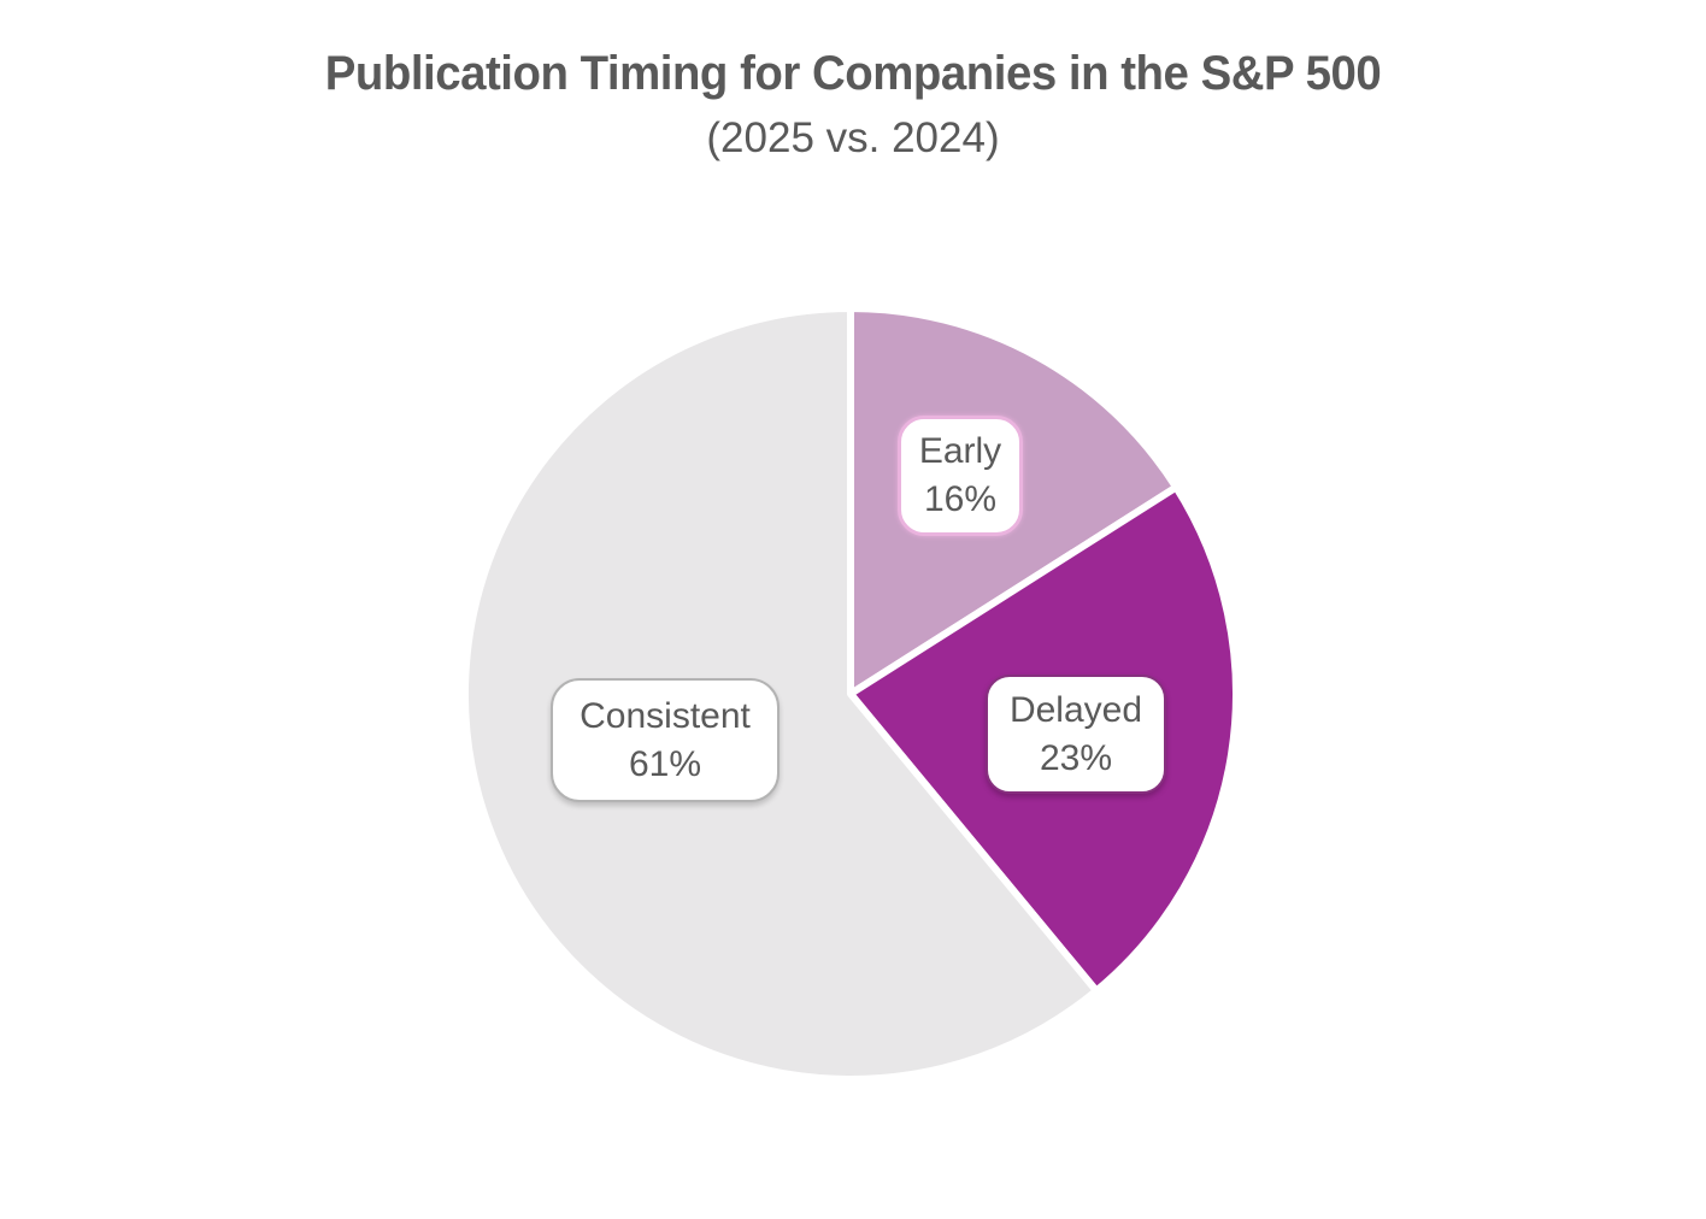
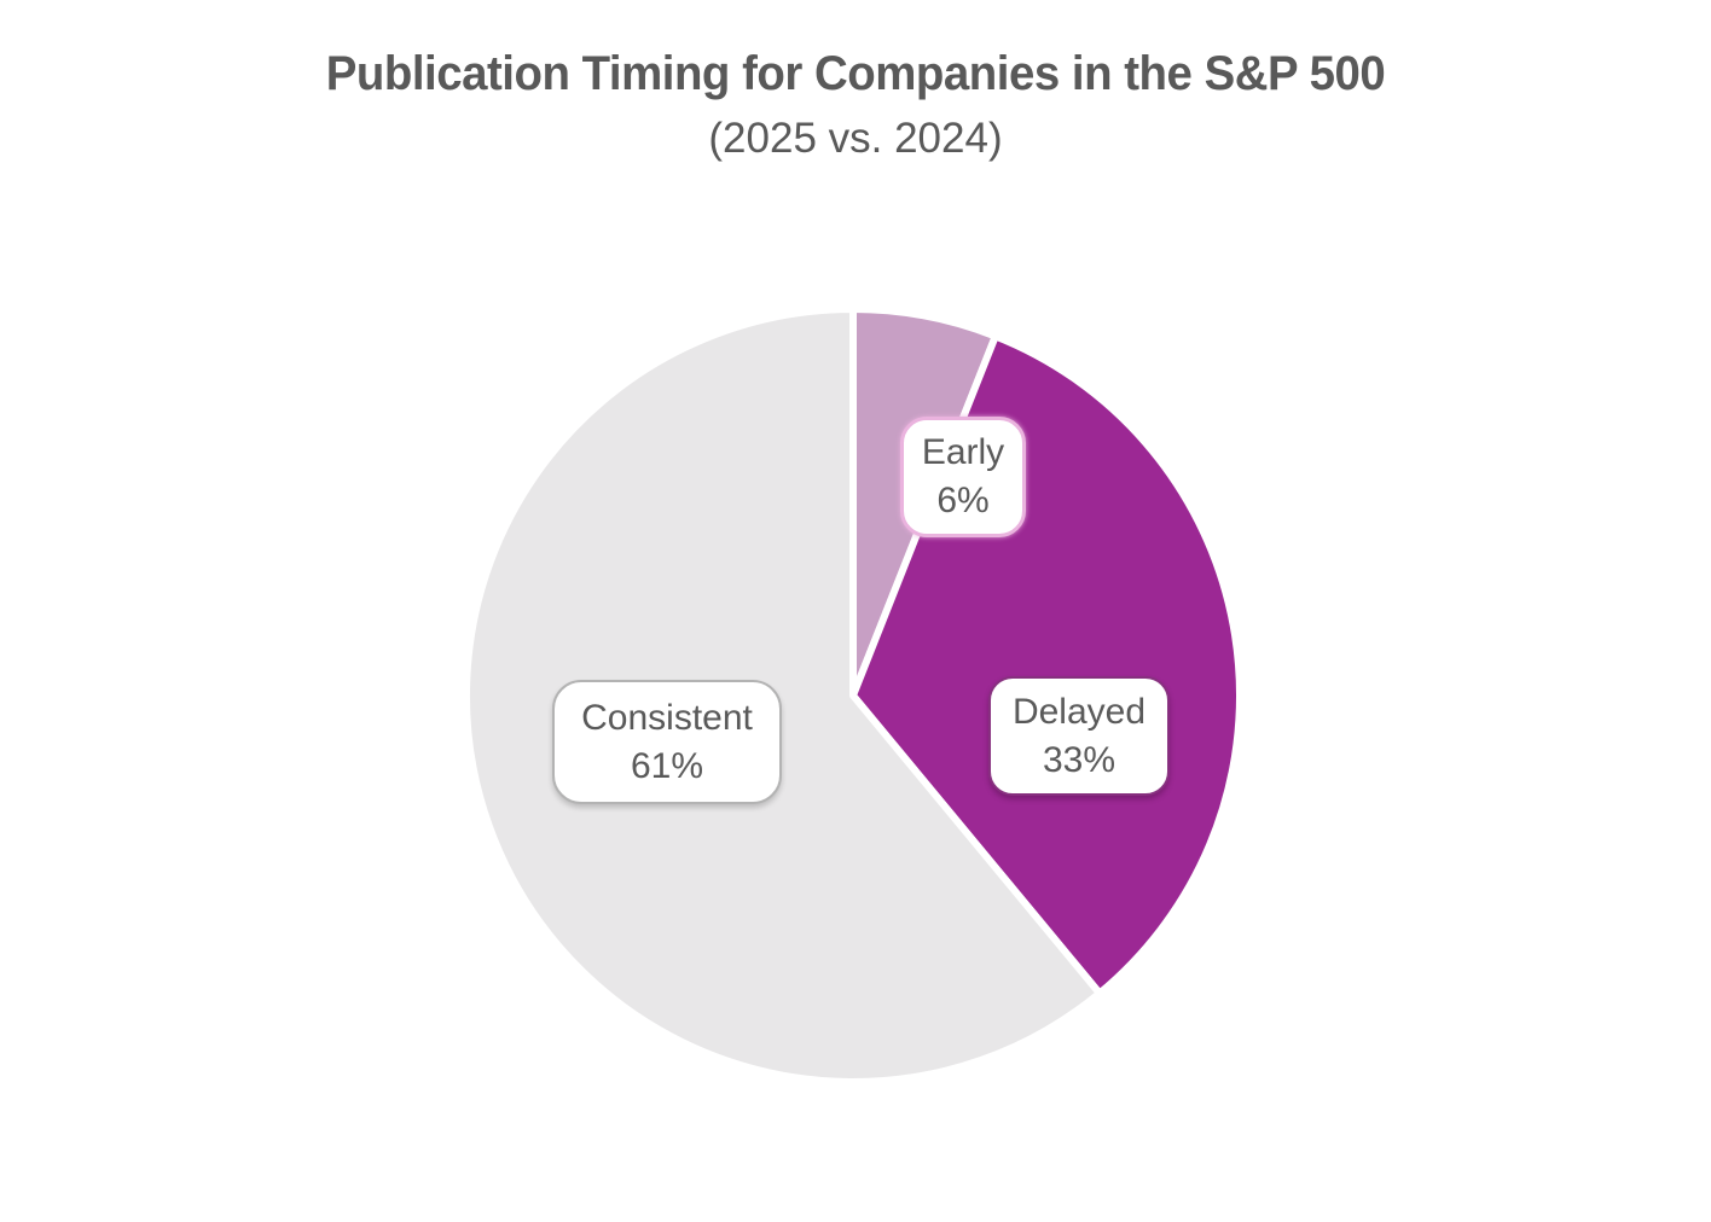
Early: 16% -> 6%
Delayed: 23% -> 33%
